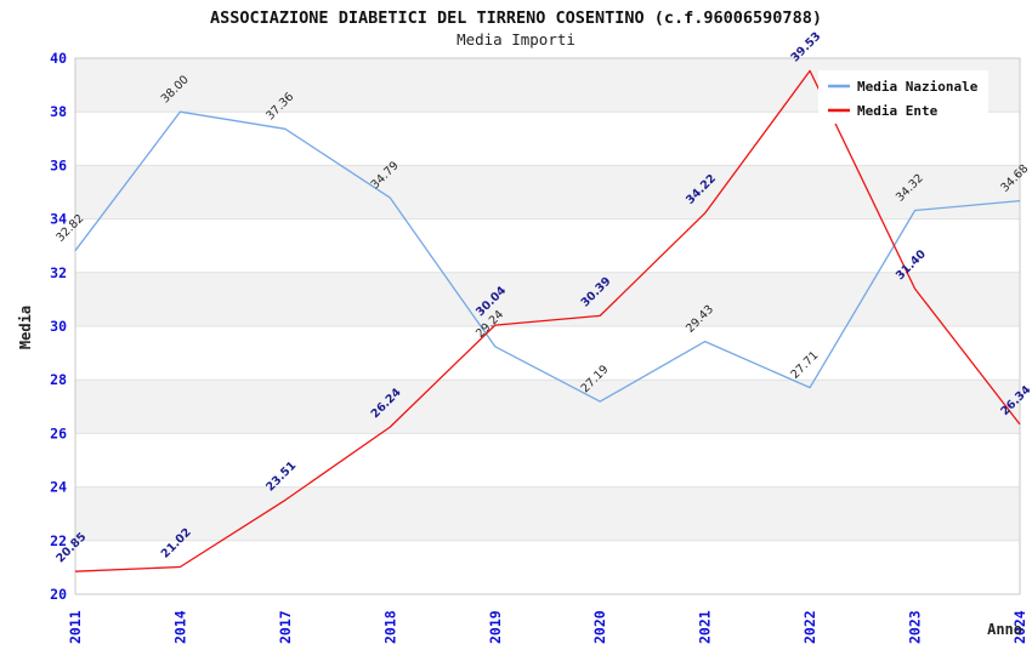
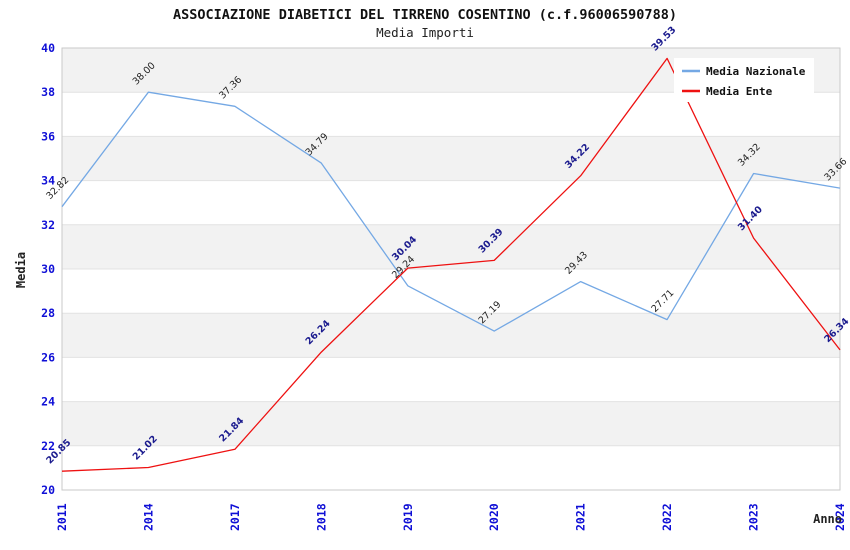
Media Ente/2017: 23.51 -> 21.84
Media Nazionale/2024: 34.68 -> 33.66
